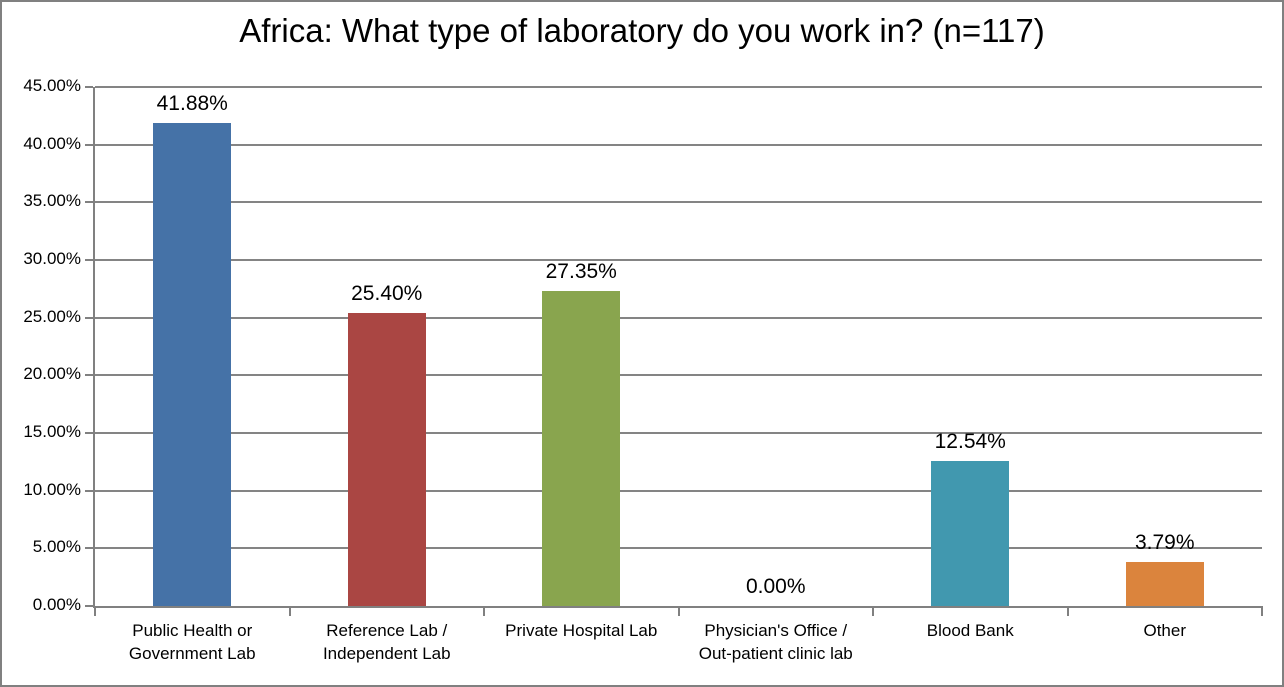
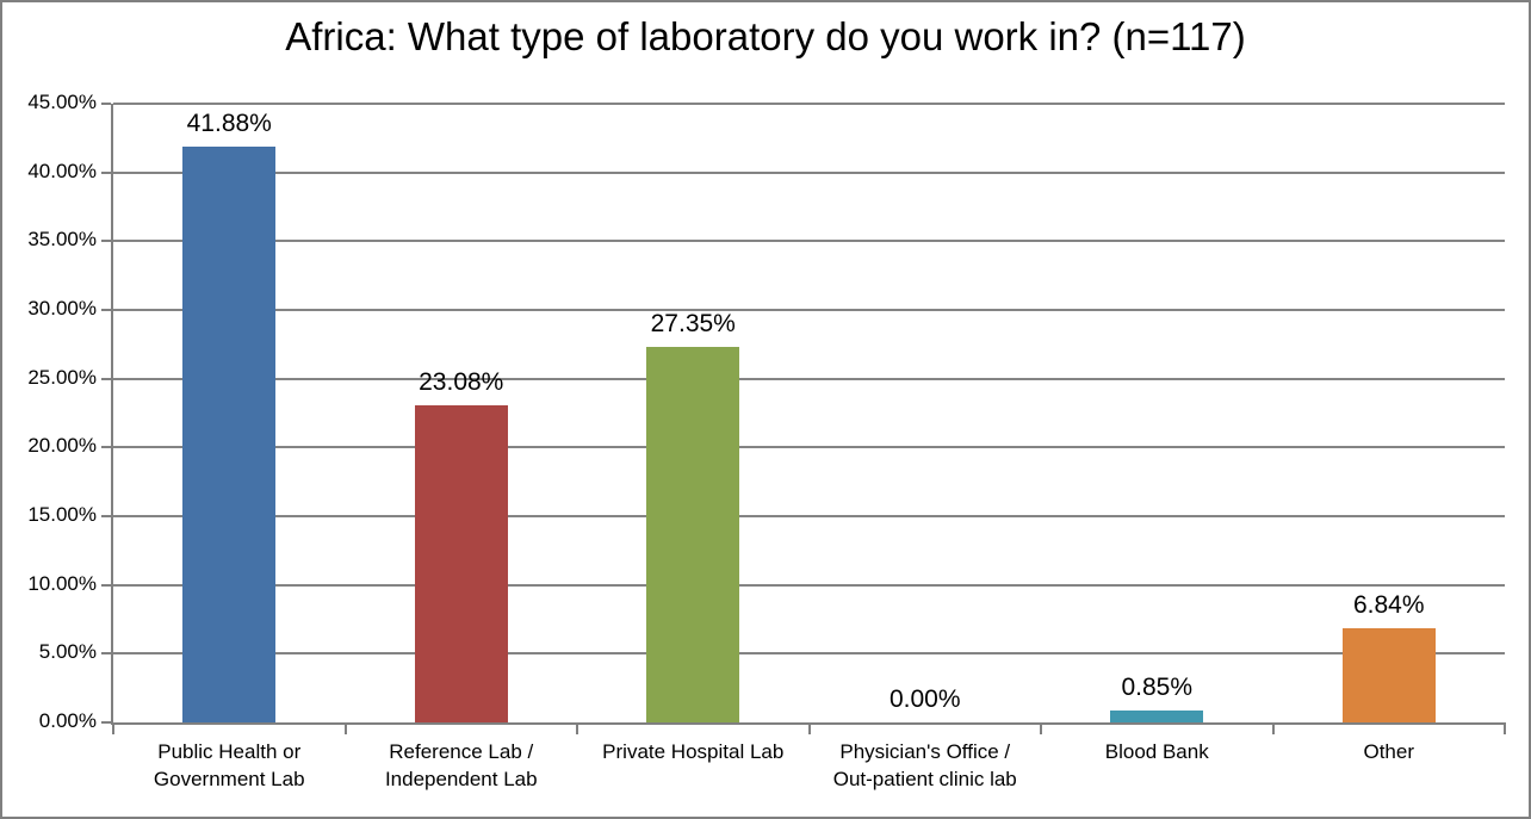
Reference Lab / Independent Lab: 25.40% -> 23.08%
Blood Bank: 12.54% -> 0.85%
Other: 3.79% -> 6.84%
